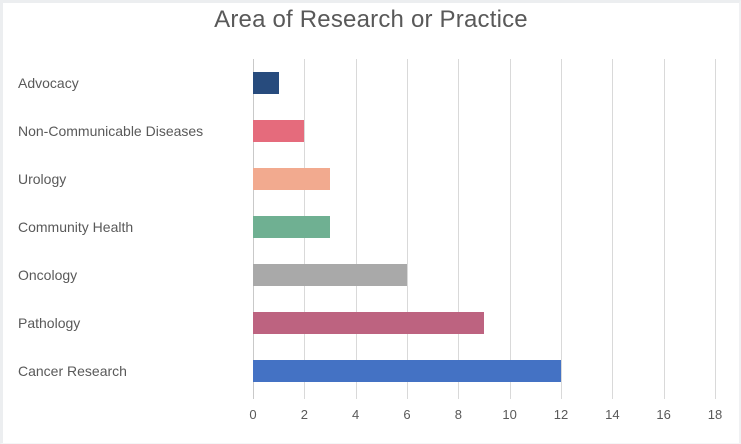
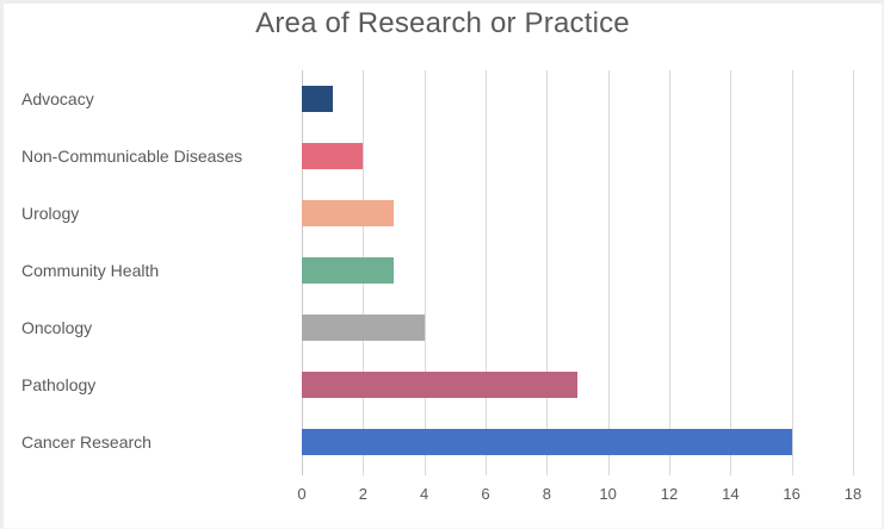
Oncology: 6 -> 4
Cancer Research: 12 -> 16
